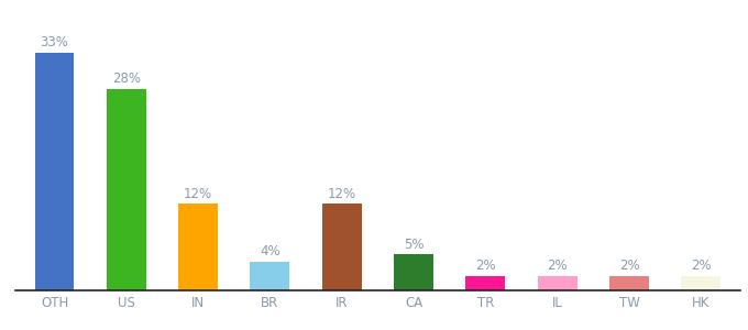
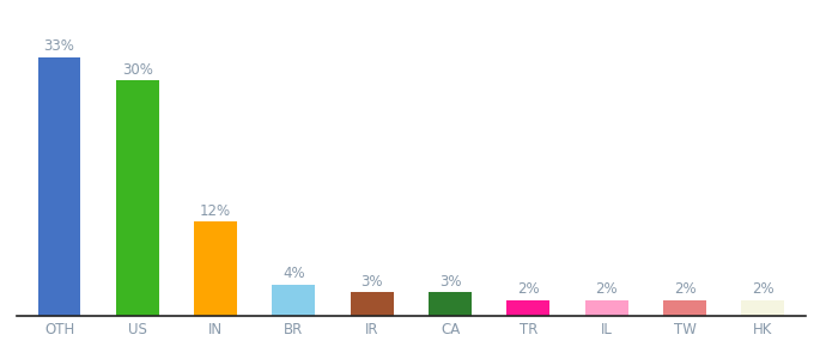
US: 28% -> 30%
IR: 12% -> 3%
CA: 5% -> 3%
